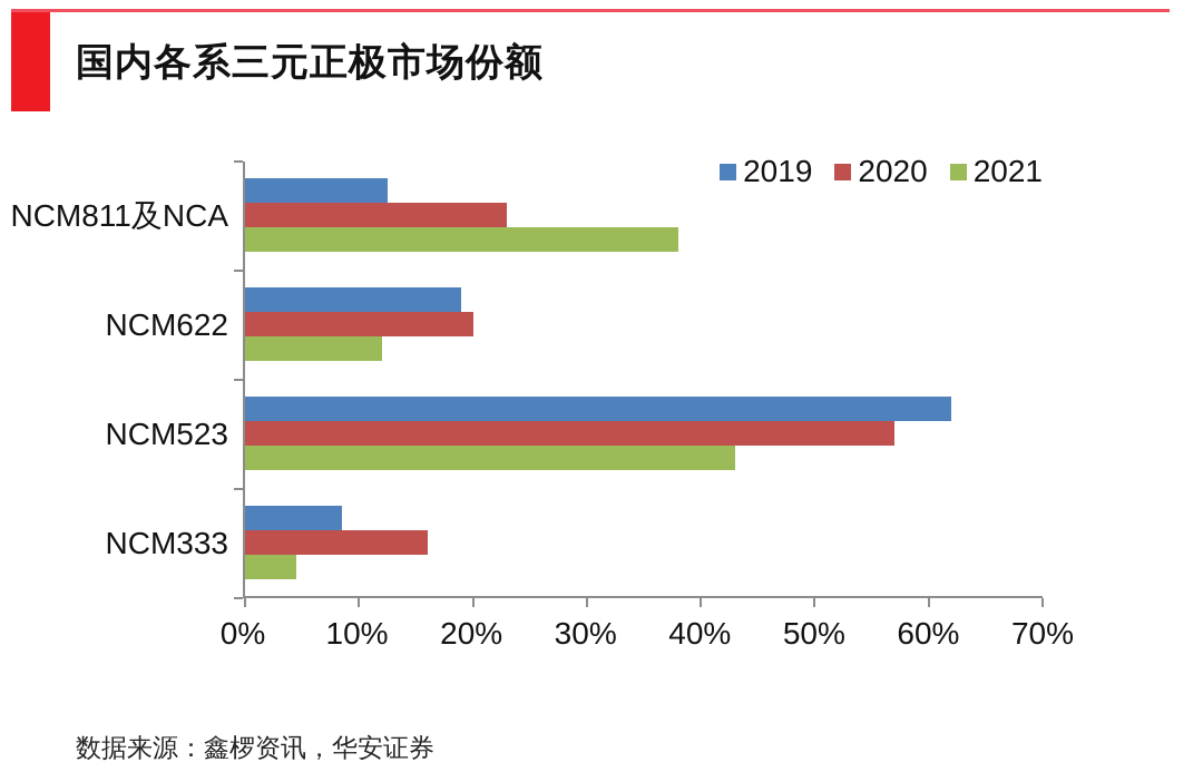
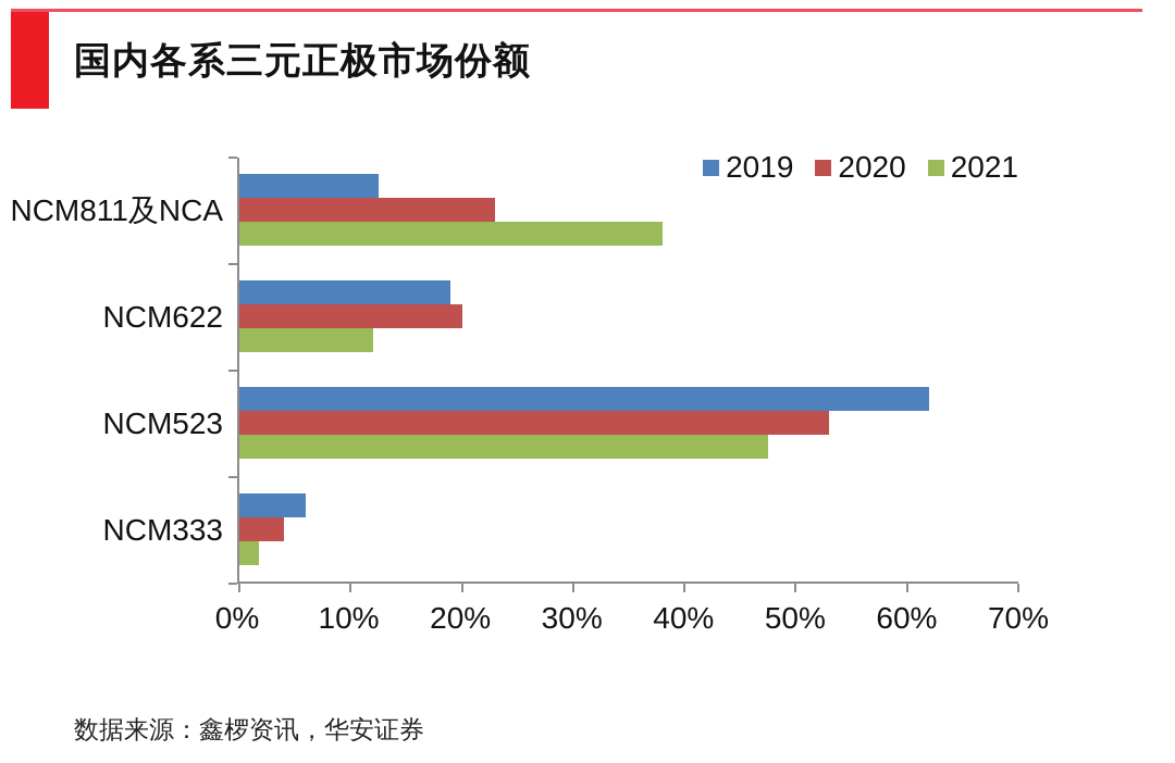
2020/NCM523: 57% -> 53%
2021/NCM523: 43.0% -> 47.5%
2019/NCM333: 8.5% -> 6.0%
2020/NCM333: 16% -> 4%
2021/NCM333: 4.5% -> 1.8%
